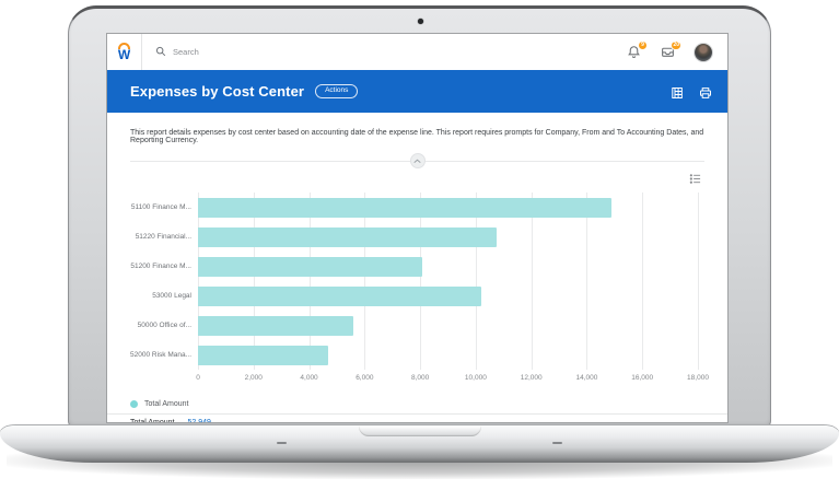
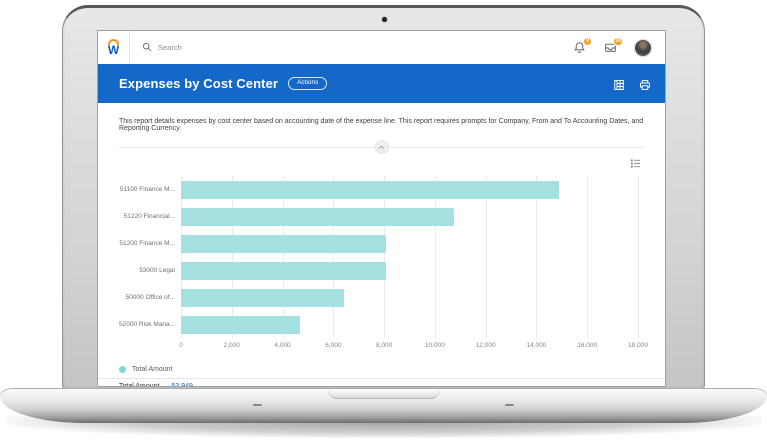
53000 Legal: 10200 -> 8100
50000 Office of...: 5600 -> 6400
